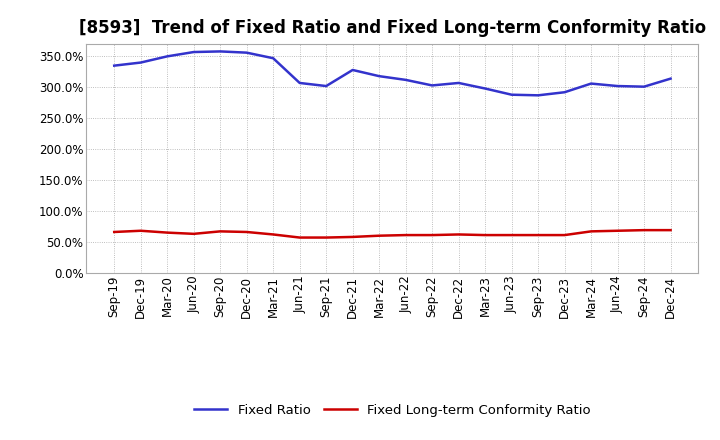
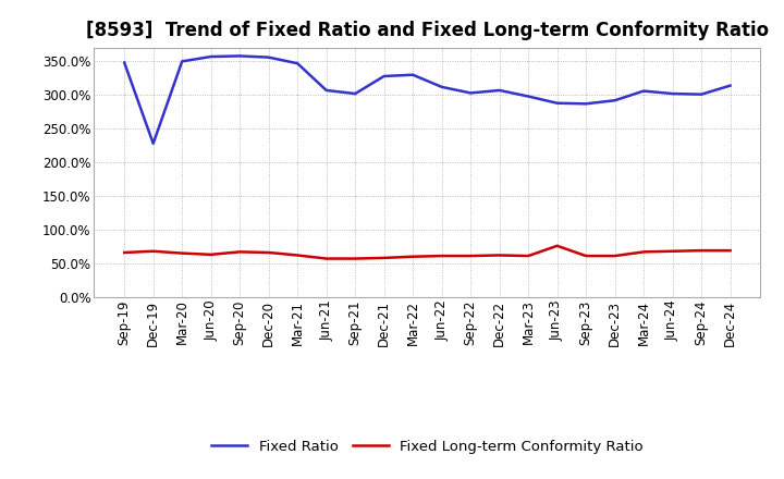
Fixed Ratio/Sep-19: 335% -> 348%
Fixed Ratio/Dec-19: 340% -> 228%
Fixed Ratio/Mar-22: 318% -> 330%
Fixed Long-term Conformity Ratio/Jun-23: 61% -> 76%
